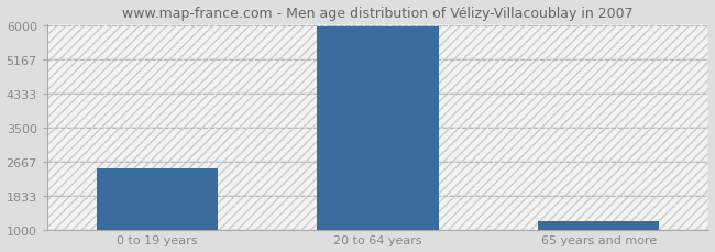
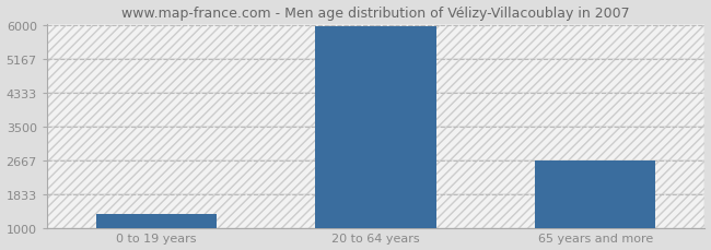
0 to 19 years: 2490 -> 1350
65 years and more: 1200 -> 2650
